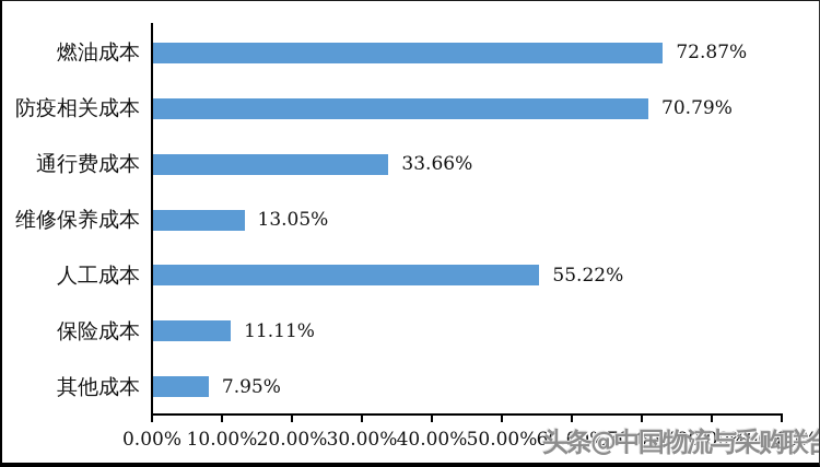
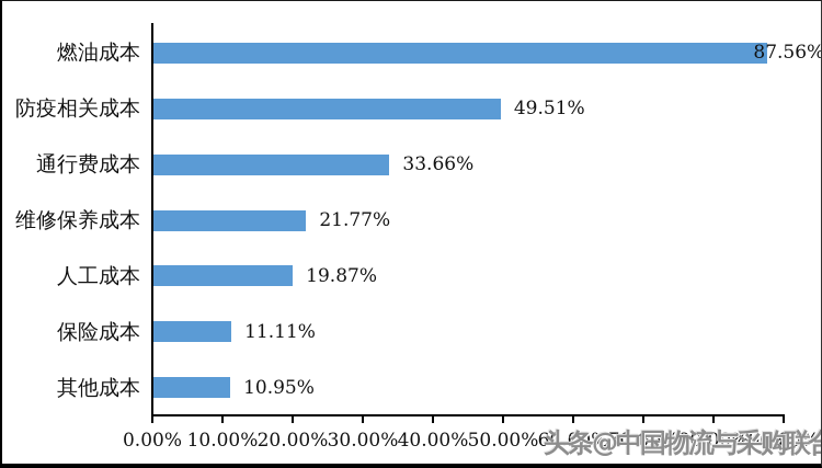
燃油成本: 72.87% -> 87.56%
防疫相关成本: 70.79% -> 49.51%
维修保养成本: 13.05% -> 21.77%
人工成本: 55.22% -> 19.87%
其他成本: 7.95% -> 10.95%
